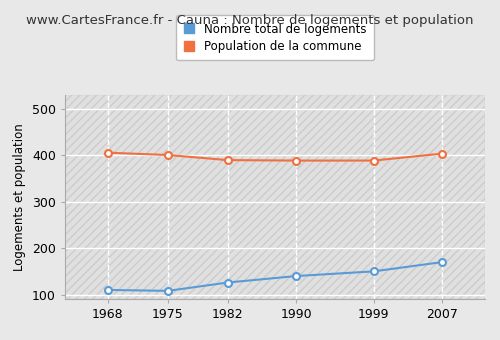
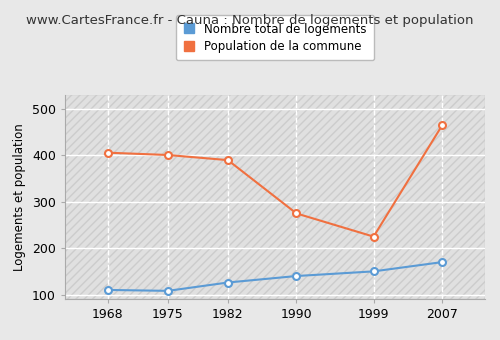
Population de la commune/1990: 389 -> 275
Population de la commune/1999: 389 -> 225
Population de la commune/2007: 404 -> 465
